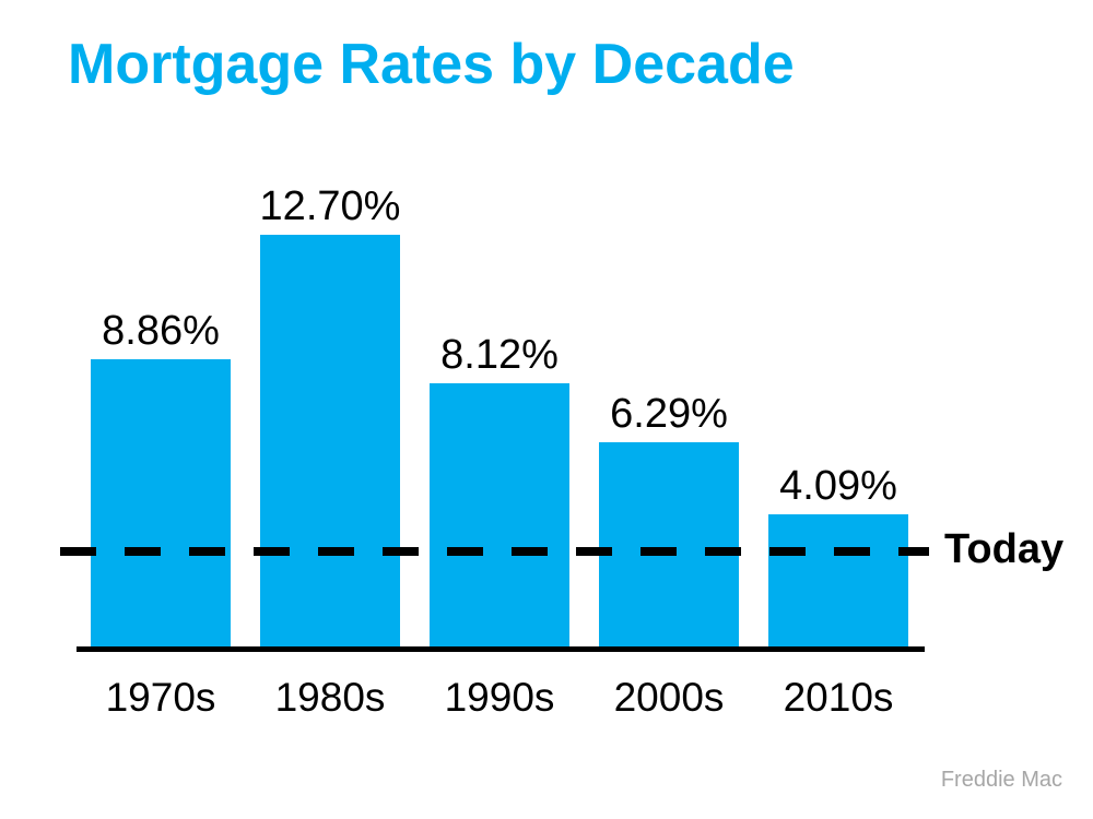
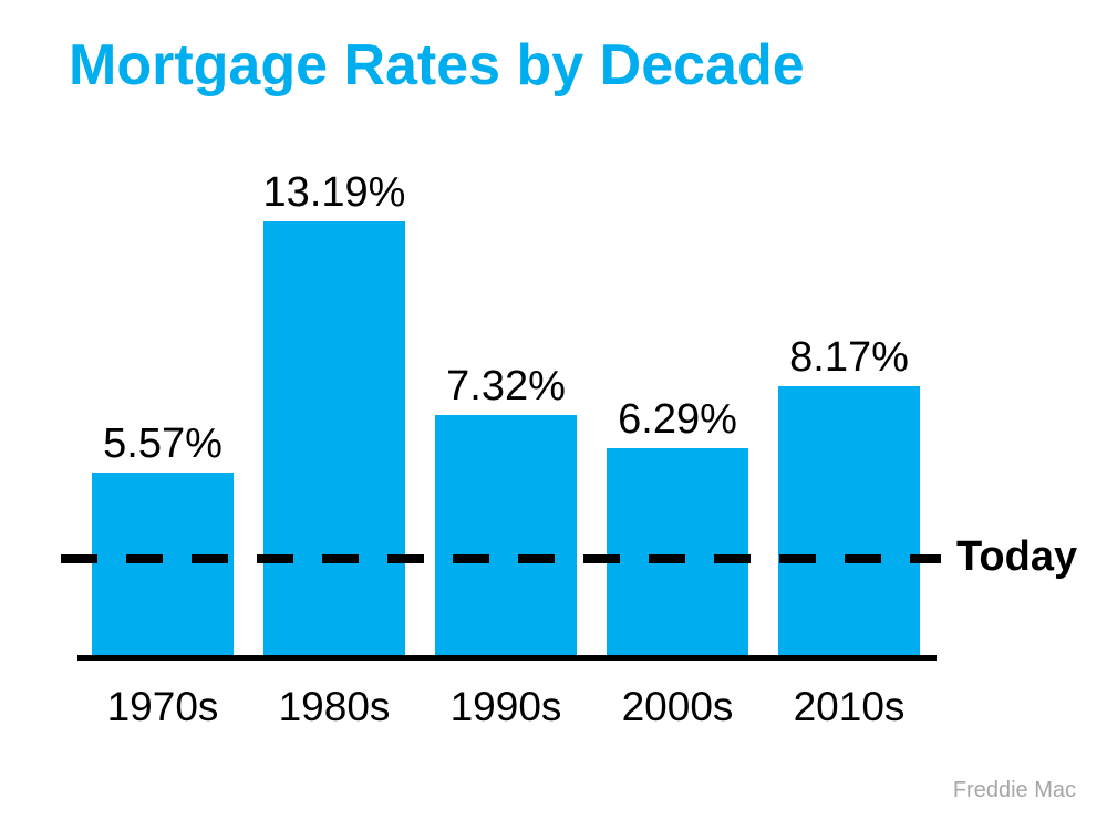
1970s: 8.86% -> 5.57%
1980s: 12.70% -> 13.19%
1990s: 8.12% -> 7.32%
2010s: 4.09% -> 8.17%
